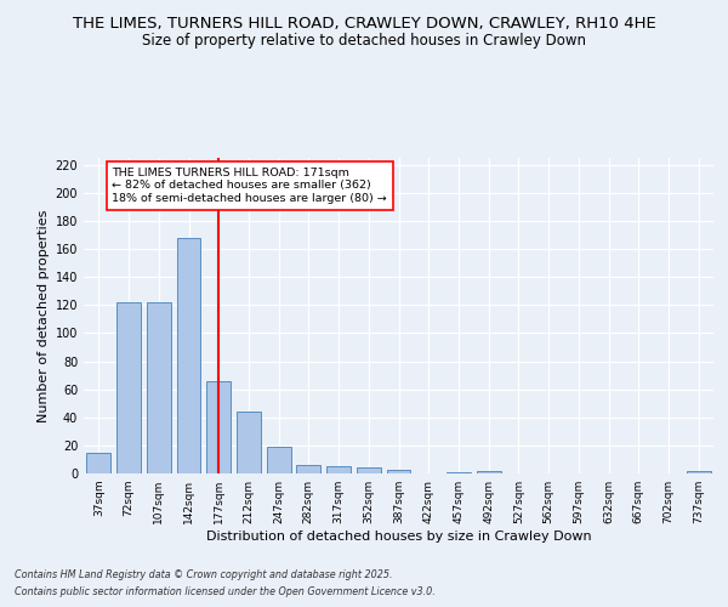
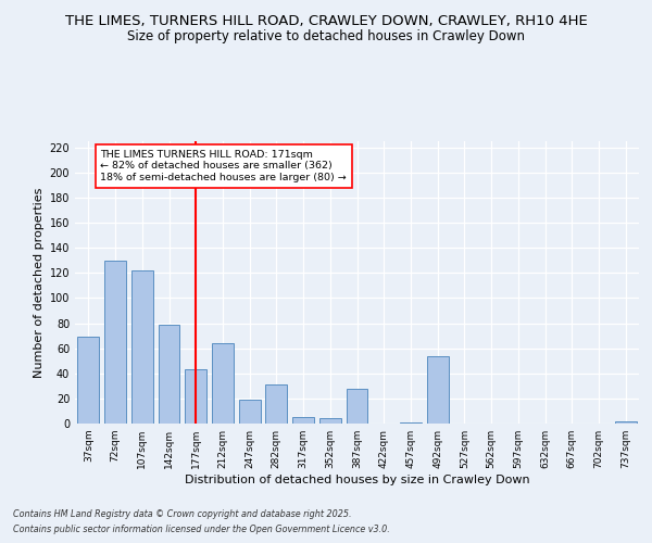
37sqm: 15 -> 69
72sqm: 122 -> 130
142sqm: 168 -> 79
177sqm: 66 -> 43
212sqm: 44 -> 64
282sqm: 6 -> 31
387sqm: 3 -> 28
492sqm: 2 -> 54
